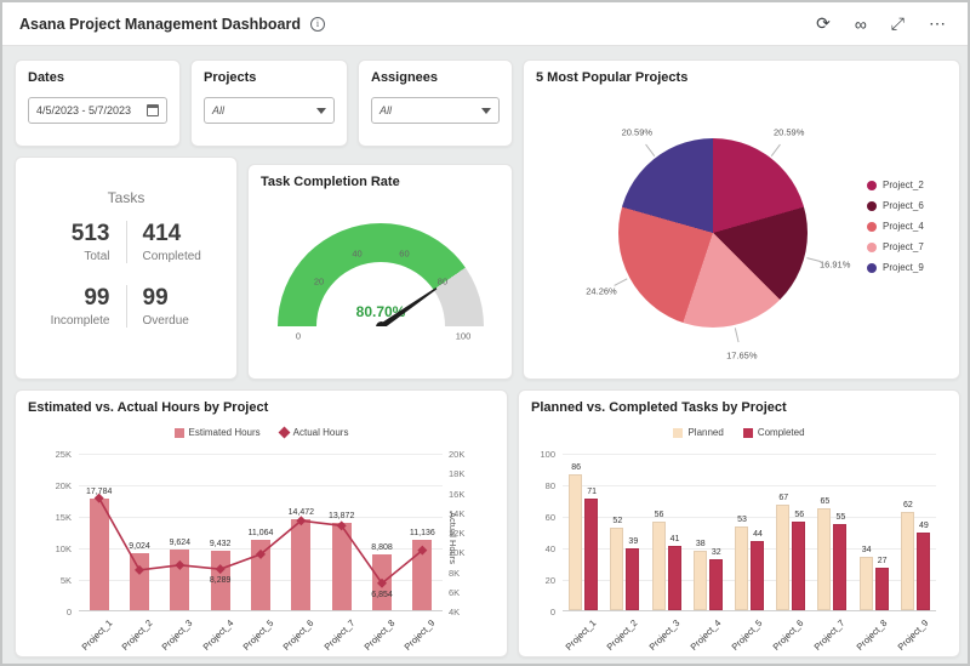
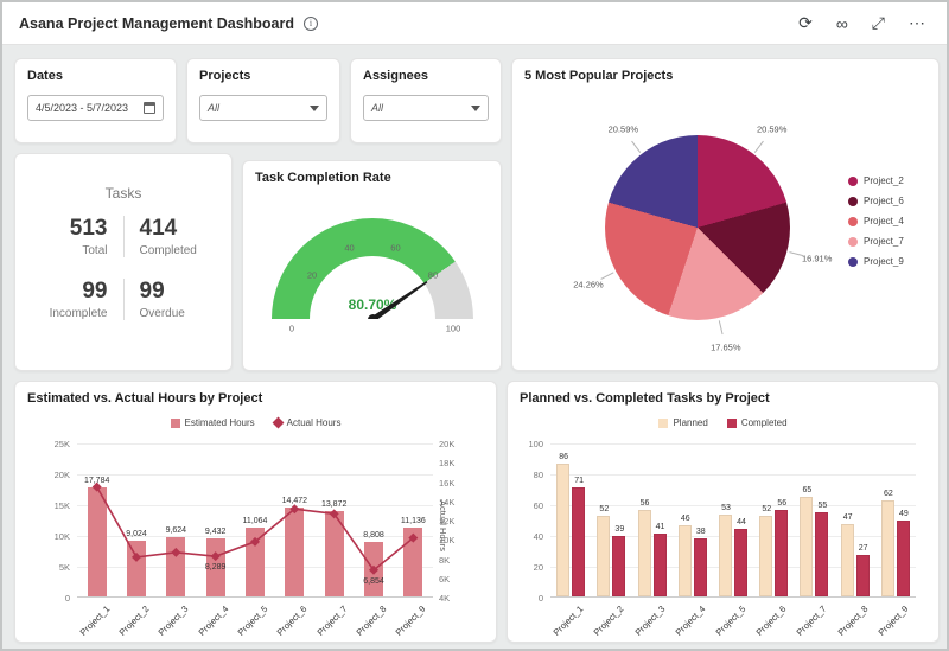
Planned vs. Completed Tasks by Project/Planned/Project_4: 38 -> 46
Planned vs. Completed Tasks by Project/Completed/Project_4: 32 -> 38
Planned vs. Completed Tasks by Project/Planned/Project_6: 67 -> 52
Planned vs. Completed Tasks by Project/Planned/Project_8: 34 -> 47
